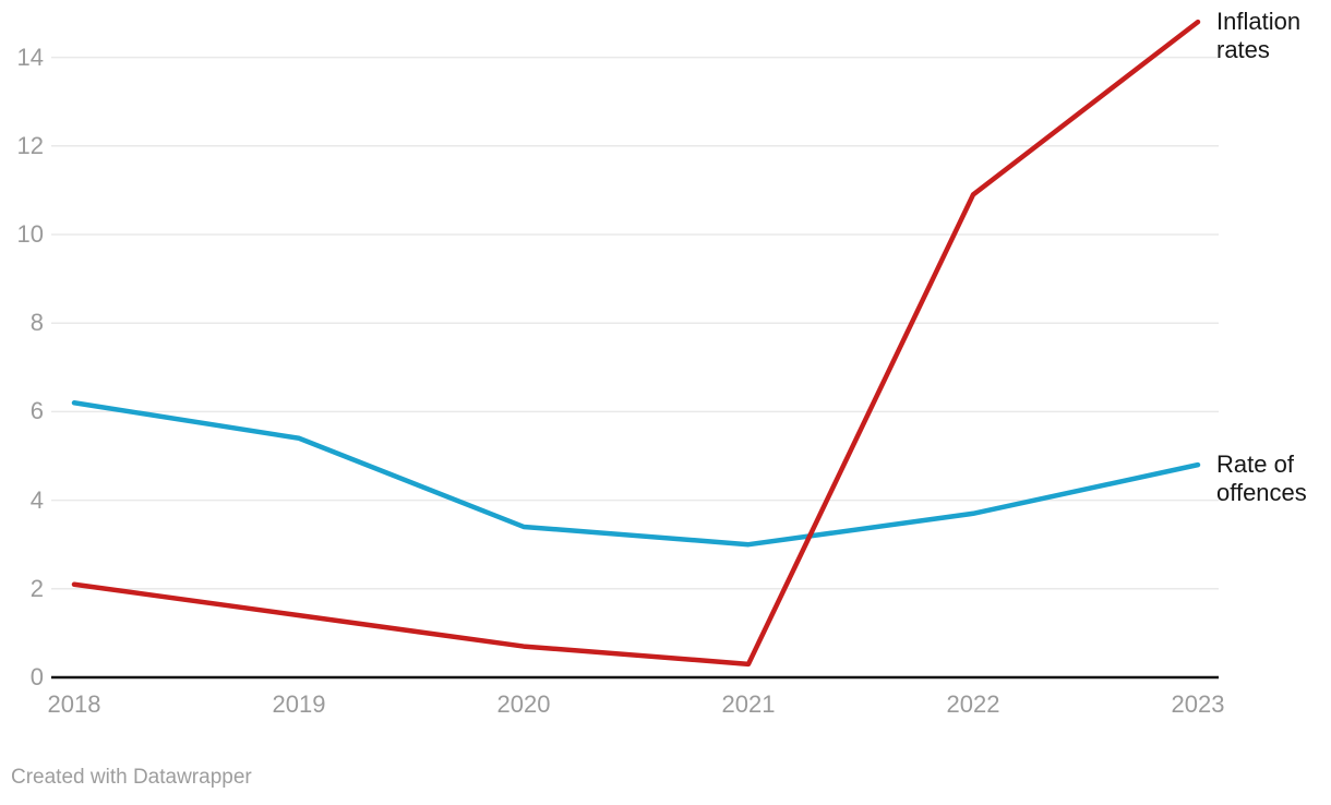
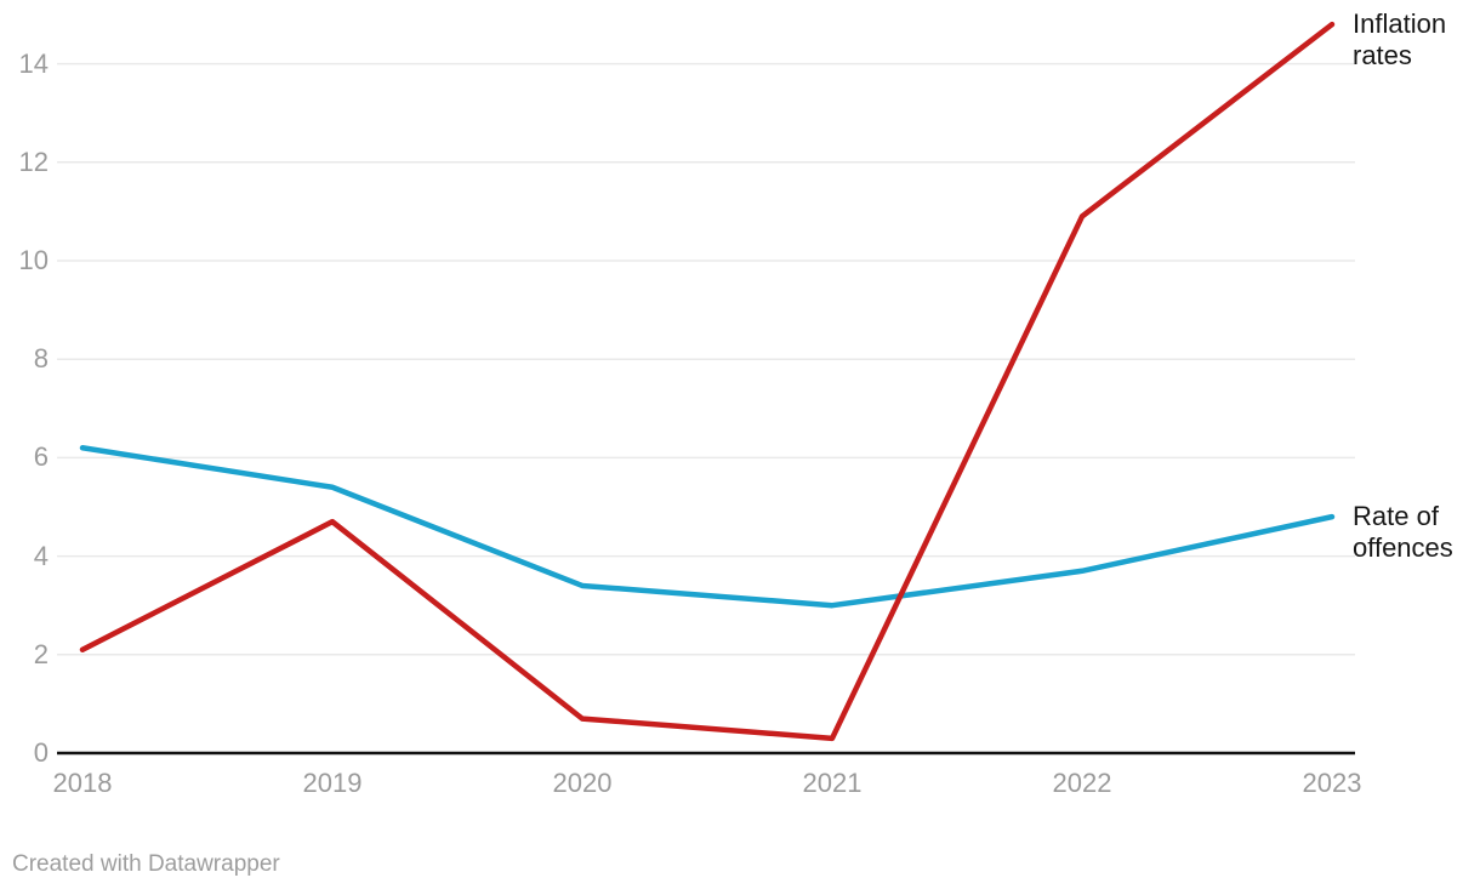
Inflation rates/2019: 1.4 -> 4.7
